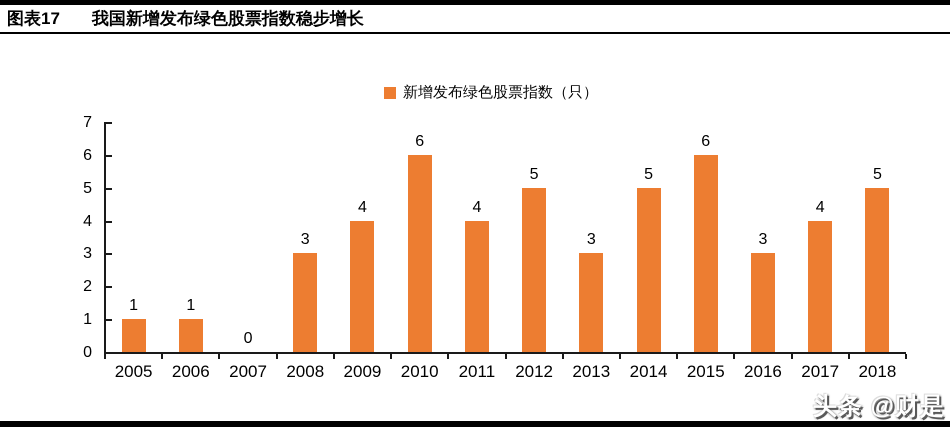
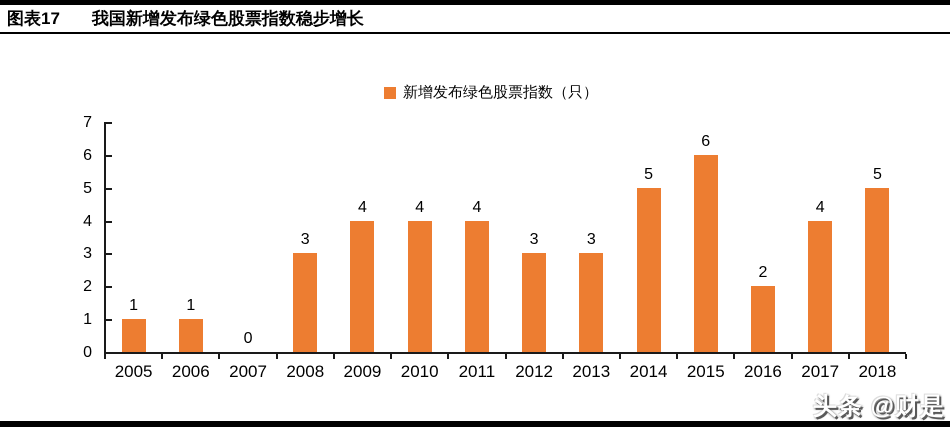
2010: 6 -> 4
2012: 5 -> 3
2016: 3 -> 2
